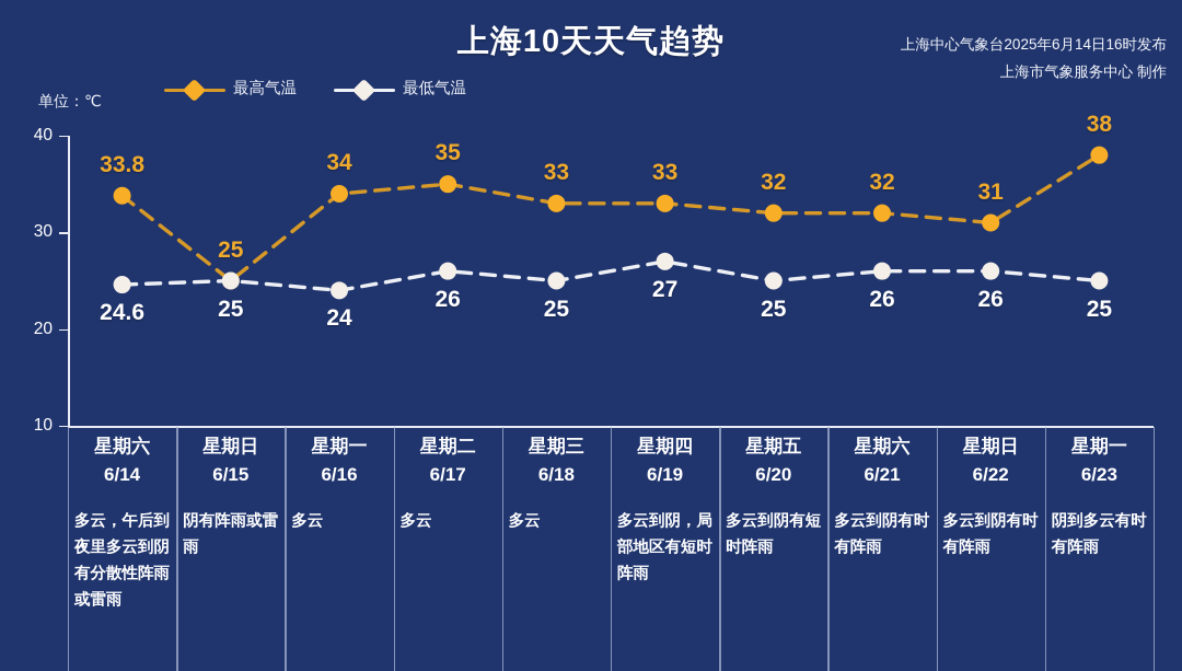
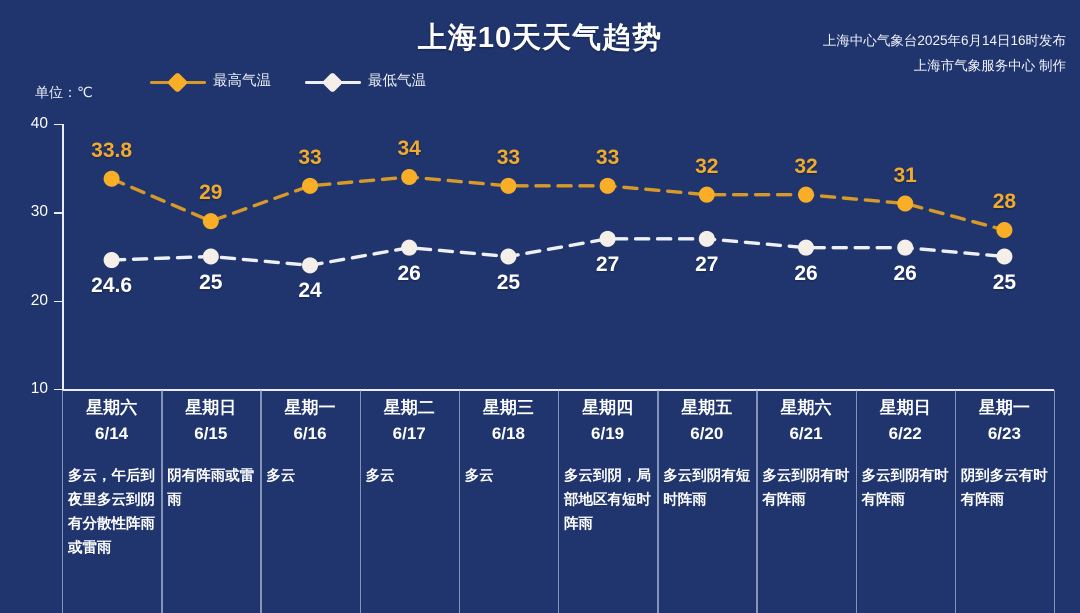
最高气温/6/15: 25 -> 29
最高气温/6/16: 34 -> 33
最高气温/6/17: 35 -> 34
最低气温/6/20: 25 -> 27
最高气温/6/23: 38 -> 28
